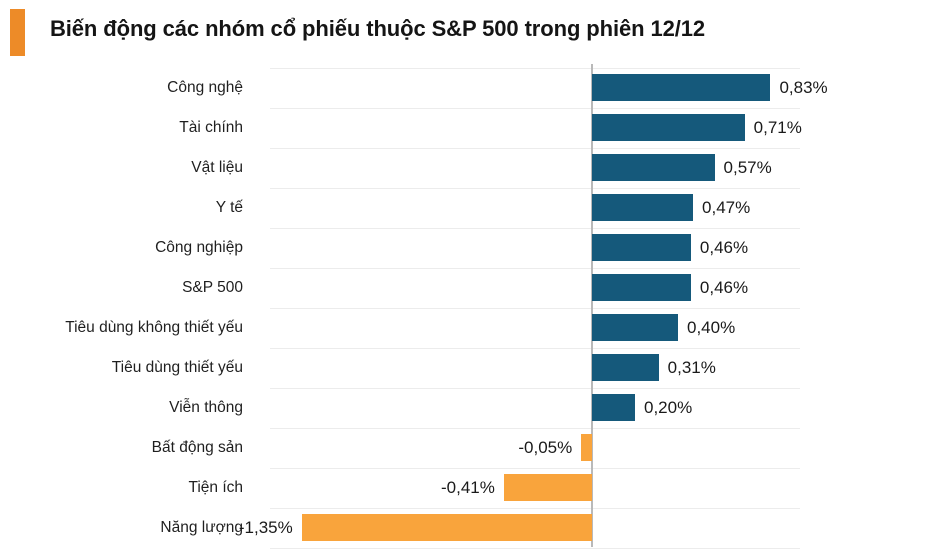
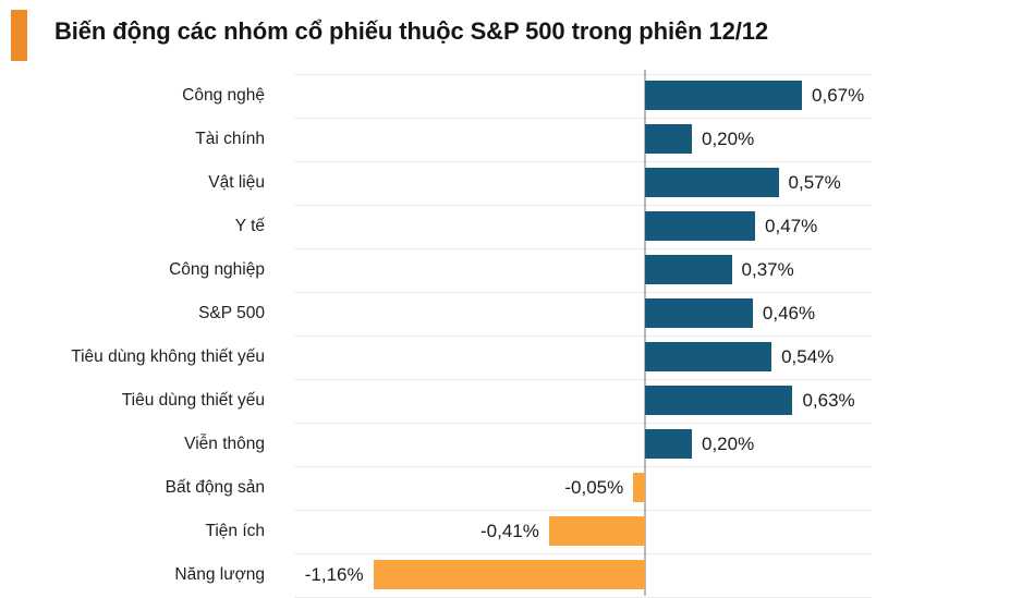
Công nghệ: 0,83% -> 0,67%
Tài chính: 0,71% -> 0,20%
Công nghiệp: 0,46% -> 0,37%
Tiêu dùng không thiết yếu: 0,40% -> 0,54%
Tiêu dùng thiết yếu: 0,31% -> 0,63%
Năng lượng: -1,35% -> -1,16%
